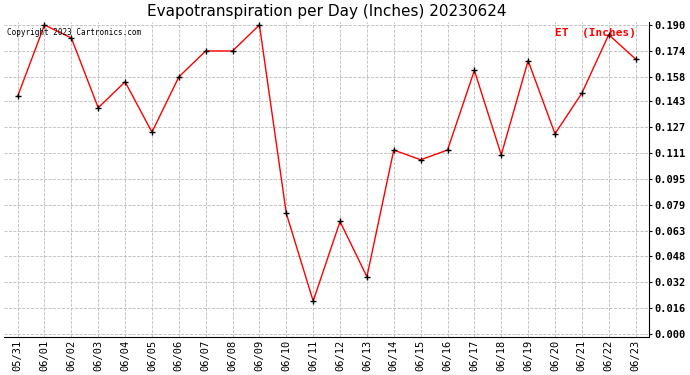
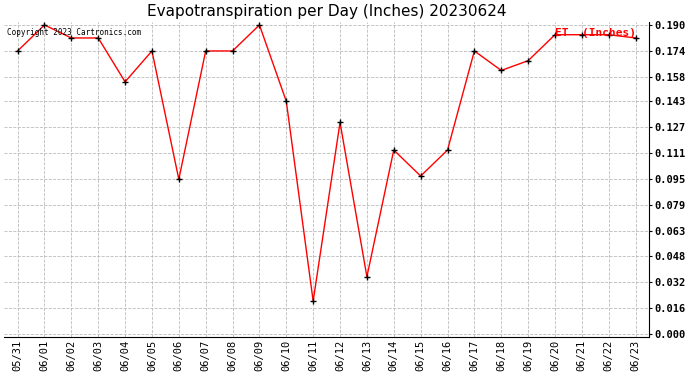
05/31: 0.146 -> 0.174
06/03: 0.139 -> 0.182
06/05: 0.124 -> 0.174
06/06: 0.158 -> 0.095
06/10: 0.074 -> 0.143
06/12: 0.069 -> 0.130
06/15: 0.107 -> 0.097
06/17: 0.162 -> 0.174
06/18: 0.110 -> 0.162
06/20: 0.123 -> 0.184
06/21: 0.148 -> 0.184
06/23: 0.169 -> 0.182
